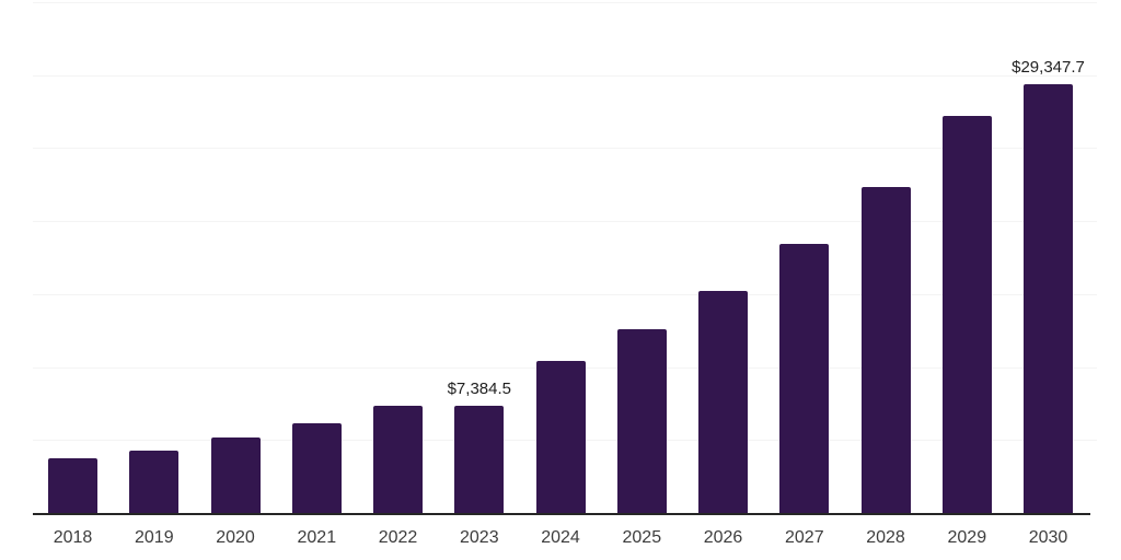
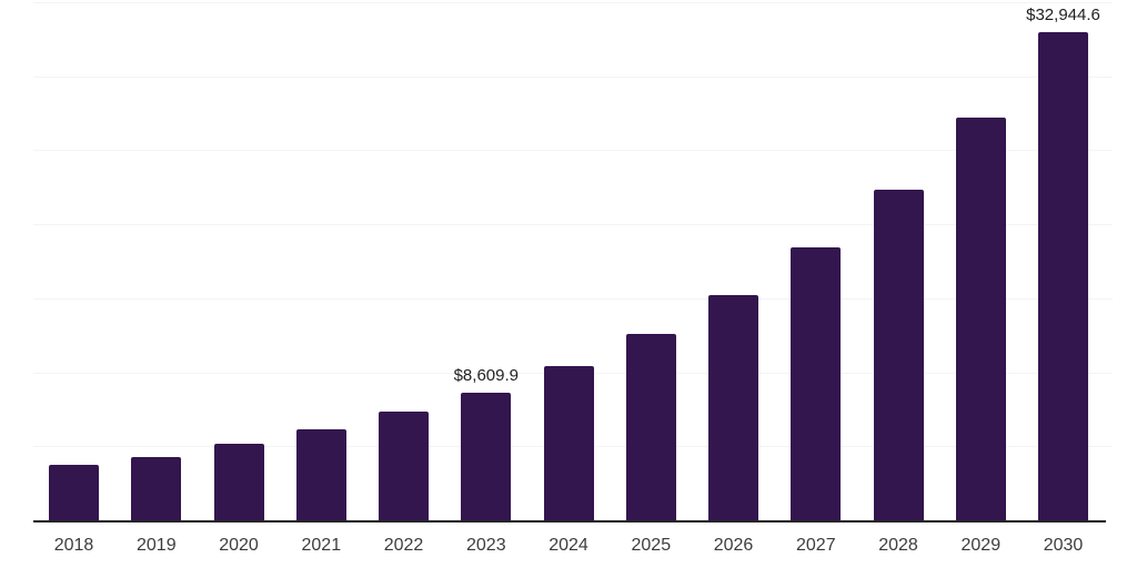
2023: $7,384.5 -> $8,609.9
2030: $29,347.7 -> $32,944.6
